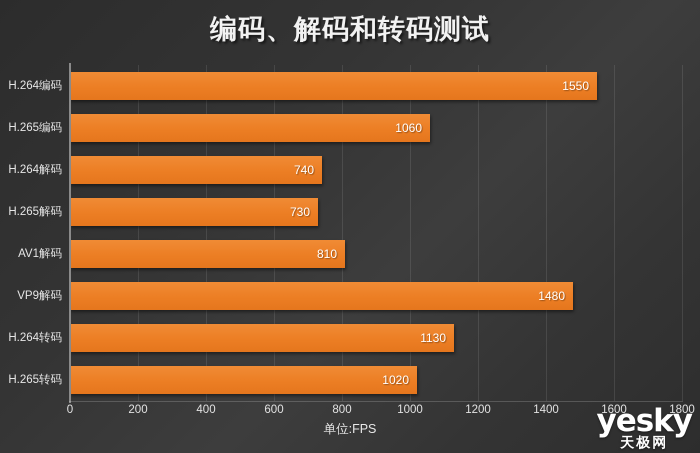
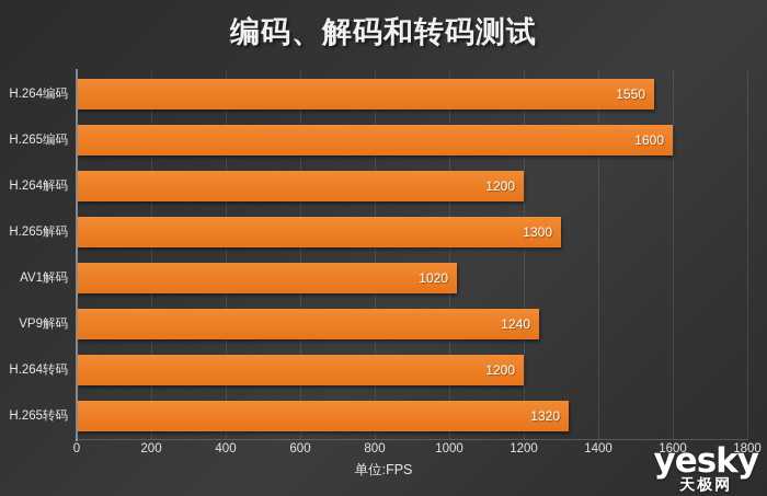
H.265编码: 1060 -> 1600
H.264解码: 740 -> 1200
H.265解码: 730 -> 1300
AV1解码: 810 -> 1020
VP9解码: 1480 -> 1240
H.264转码: 1130 -> 1200
H.265转码: 1020 -> 1320
